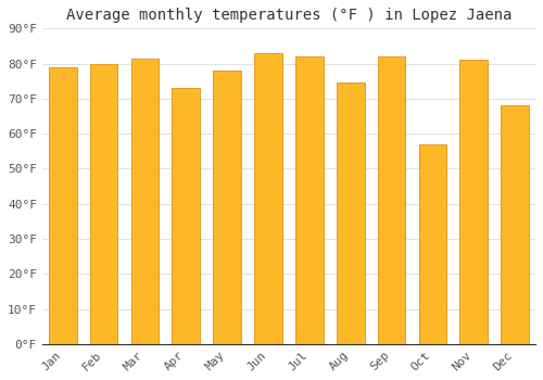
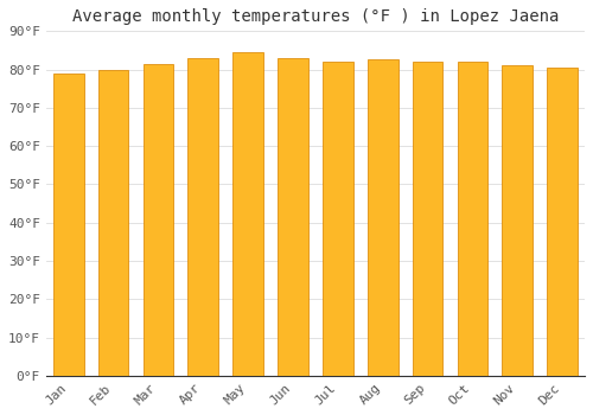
Apr: 73.0°F -> 83.0°F
May: 78.0°F -> 84.5°F
Aug: 74.5°F -> 82.5°F
Oct: 57.0°F -> 82.0°F
Dec: 68.0°F -> 80.5°F
